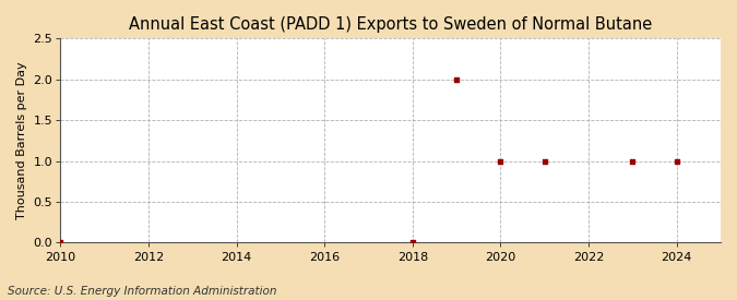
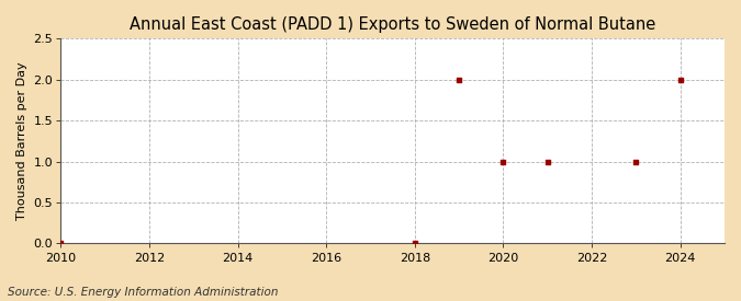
2024: 1 -> 2
